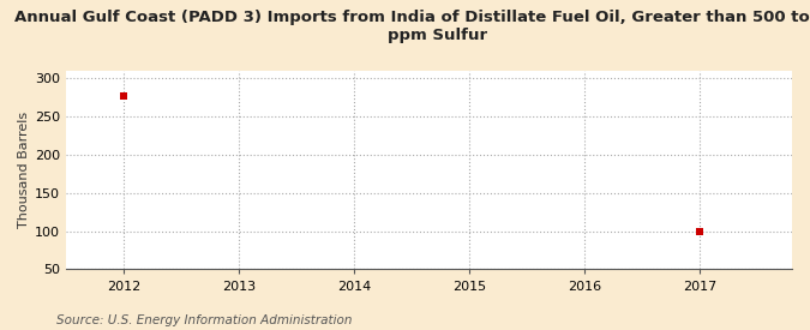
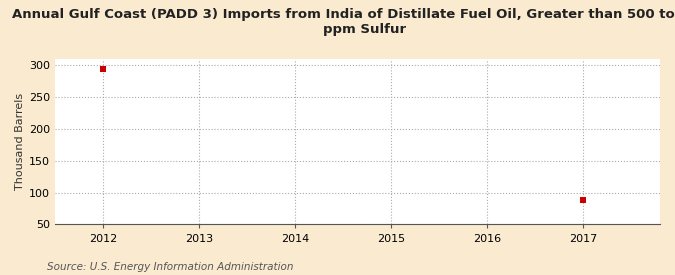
2012: 277 -> 294
2017: 100 -> 88
